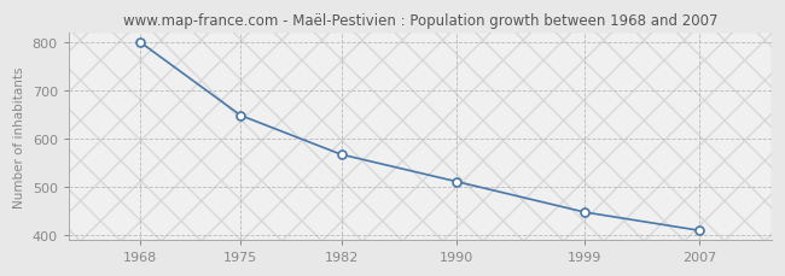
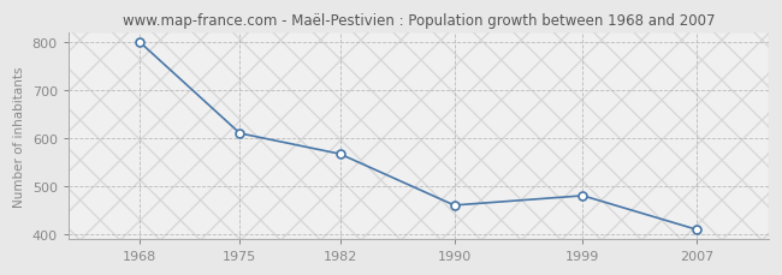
1975: 648 -> 610
1990: 511 -> 460
1999: 447 -> 480
